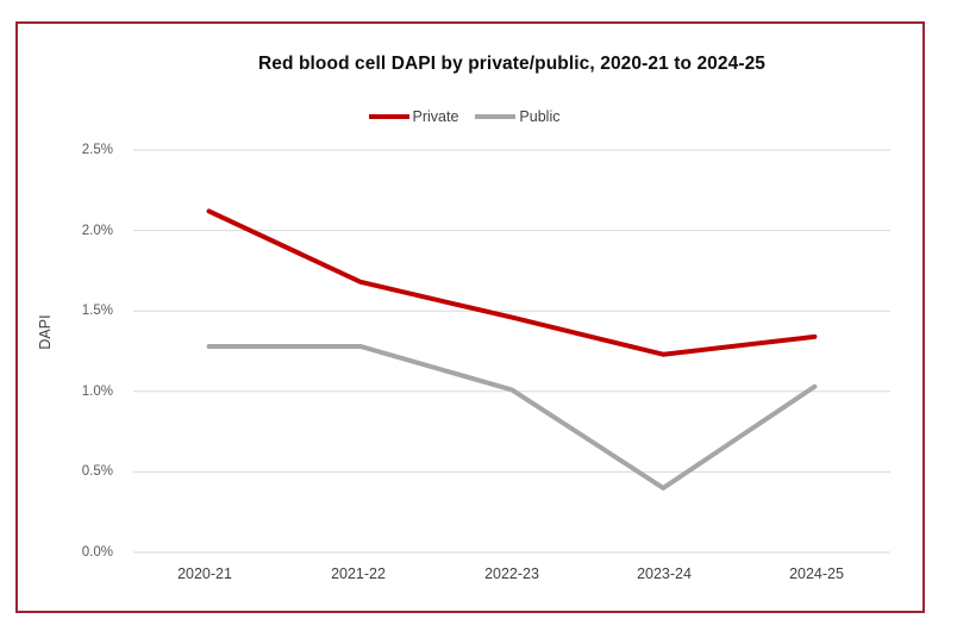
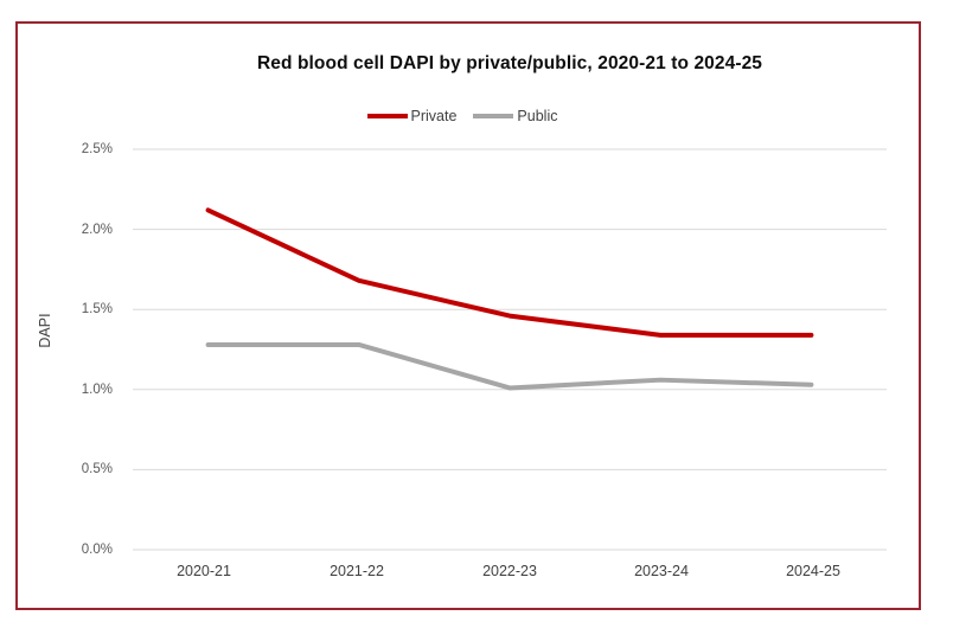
Private/2023-24: 1.23% -> 1.34%
Public/2023-24: 0.40% -> 1.06%
